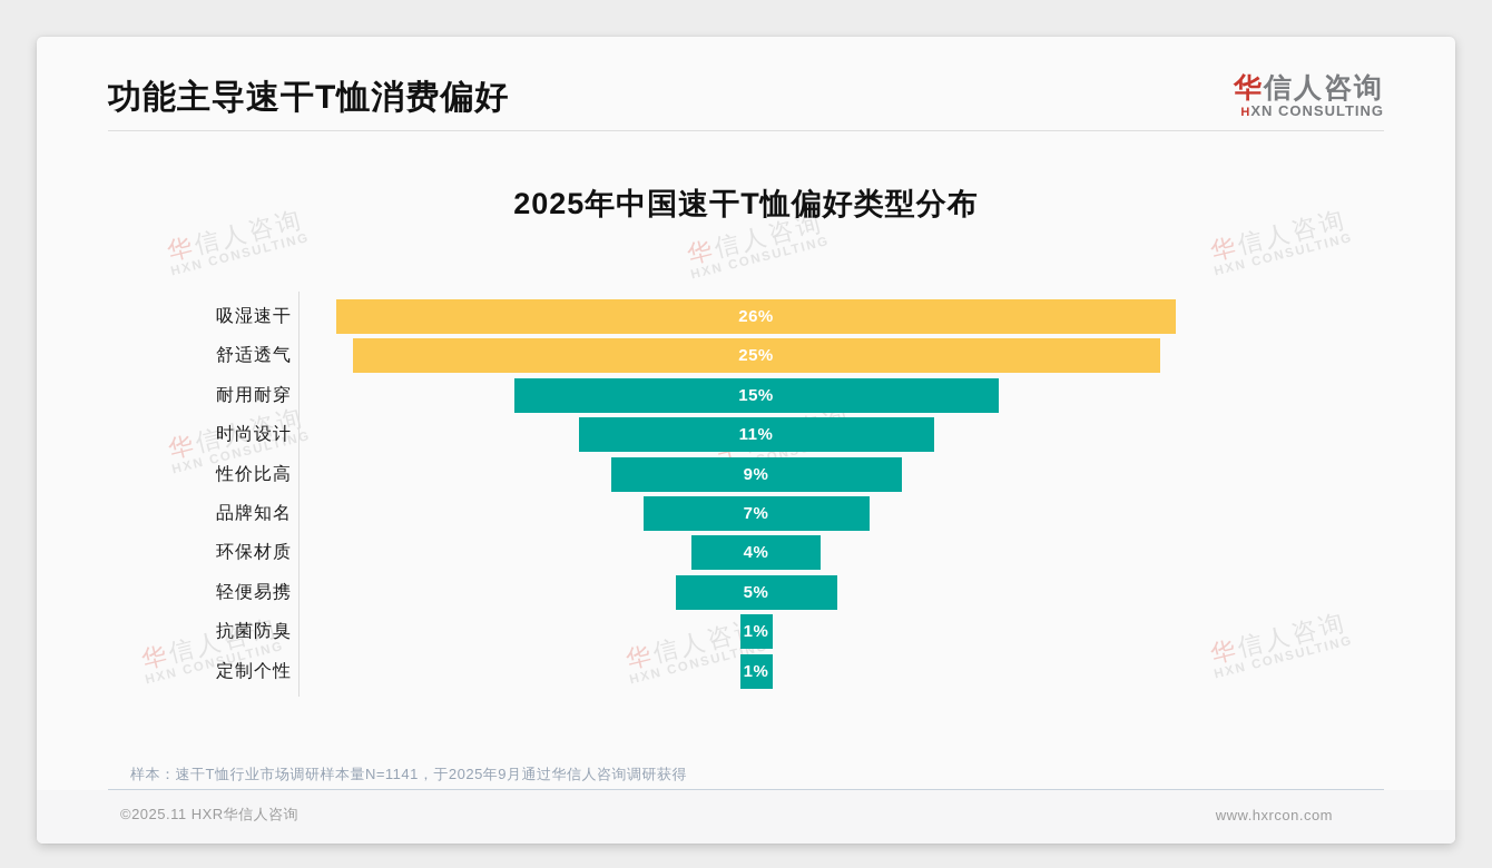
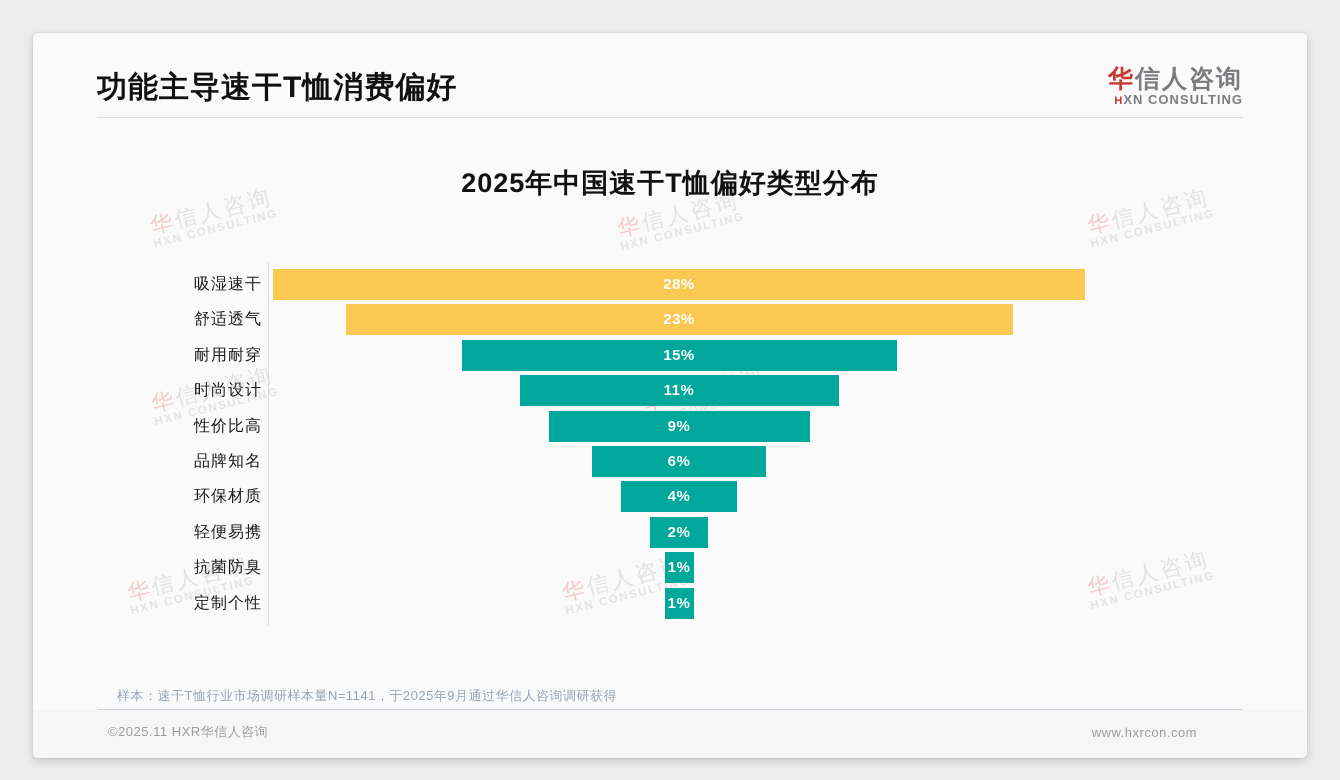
吸湿速干: 26% -> 28%
舒适透气: 25% -> 23%
品牌知名: 7% -> 6%
轻便易携: 5% -> 2%
